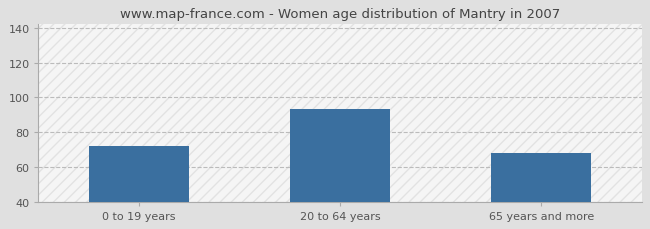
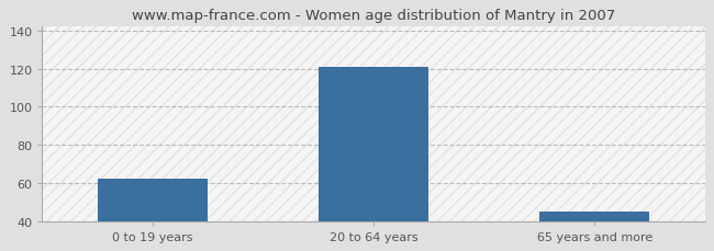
0 to 19 years: 72 -> 62
20 to 64 years: 93 -> 121
65 years and more: 68 -> 45
